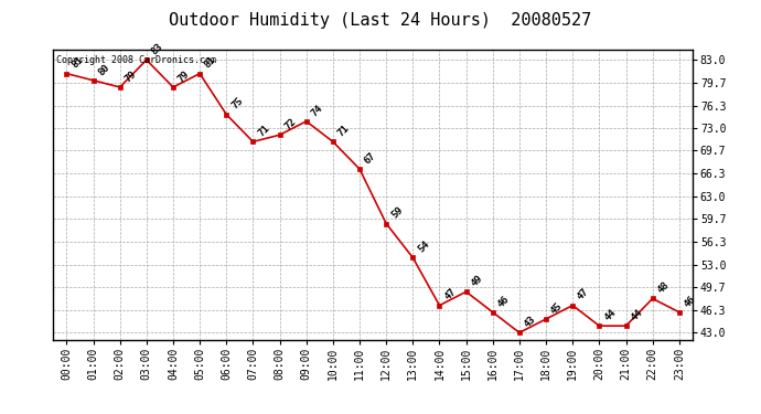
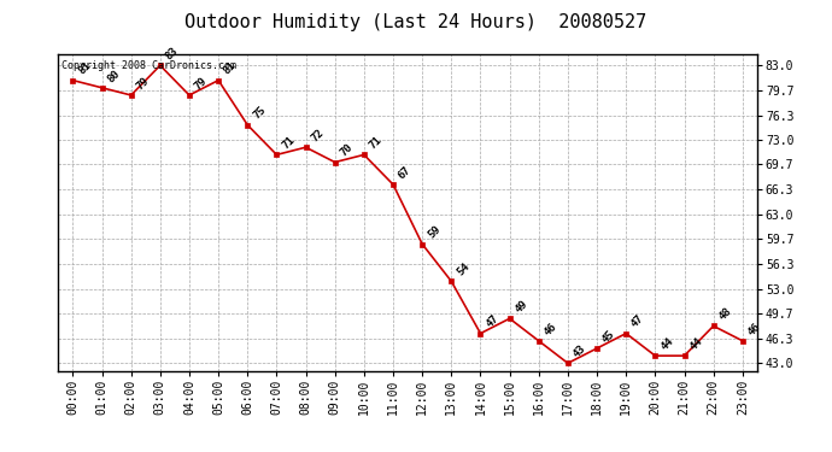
09:00: 74 -> 70
